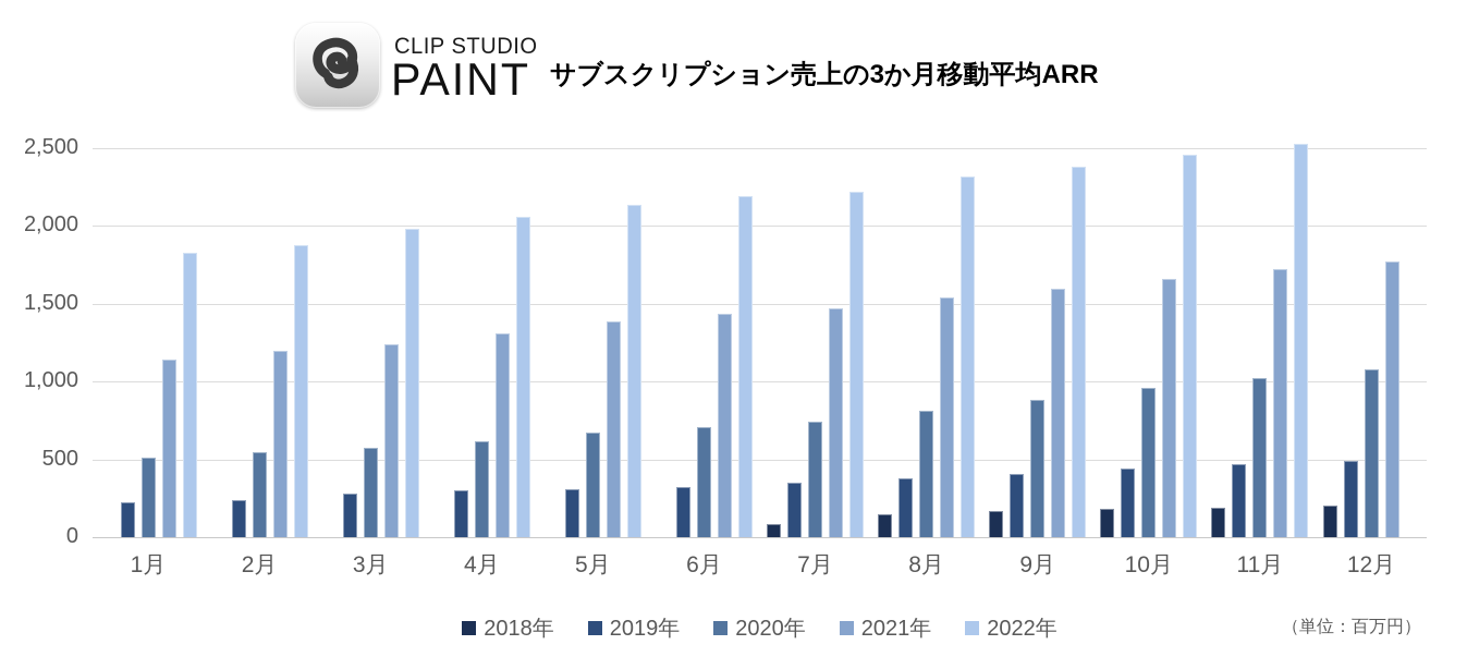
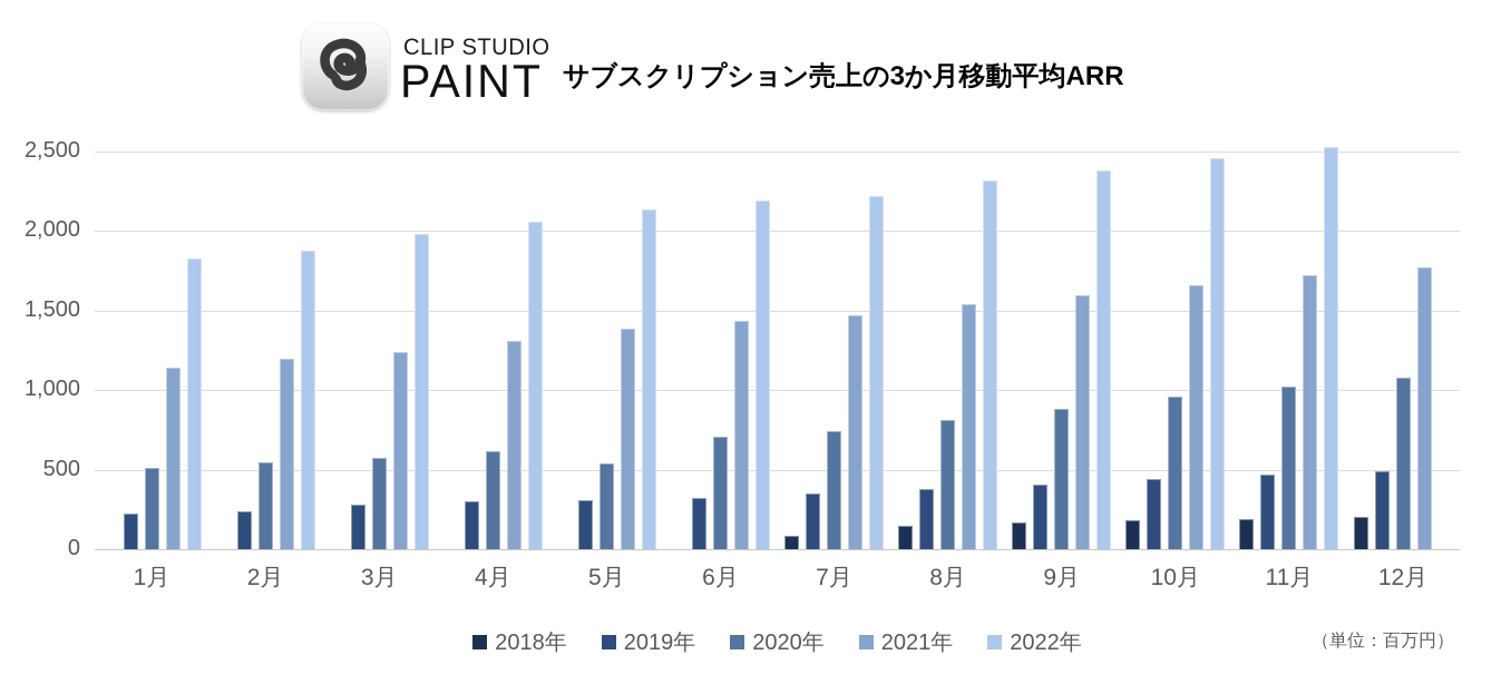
2020年/5月: 670 -> 540
